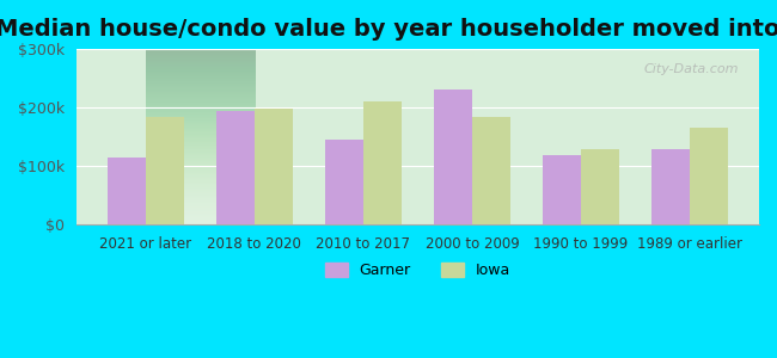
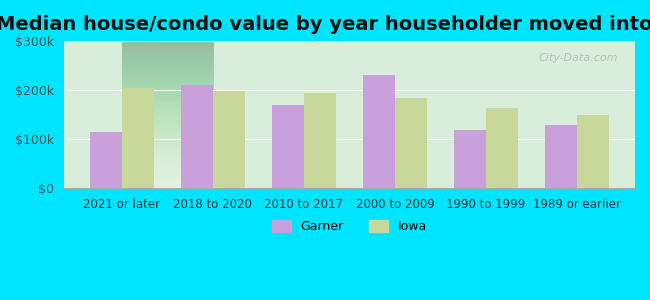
Iowa/2021 or later: $185k -> $205k
Garner/2018 to 2020: $195k -> $210k
Garner/2010 to 2017: $145k -> $170k
Iowa/2010 to 2017: $210k -> $195k
Iowa/1990 to 1999: $130k -> $163k
Iowa/1989 or earlier: $165k -> $150k
